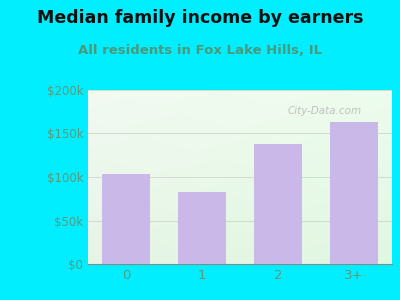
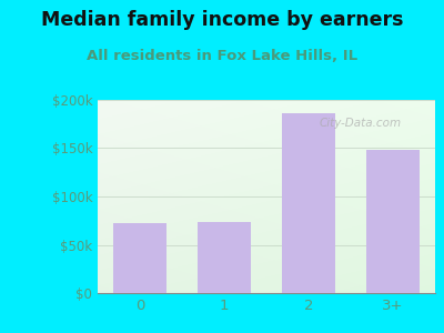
0: $103k -> $72k
1: $83k -> $74k
2: $138k -> $186k
3+: $163k -> $148k
